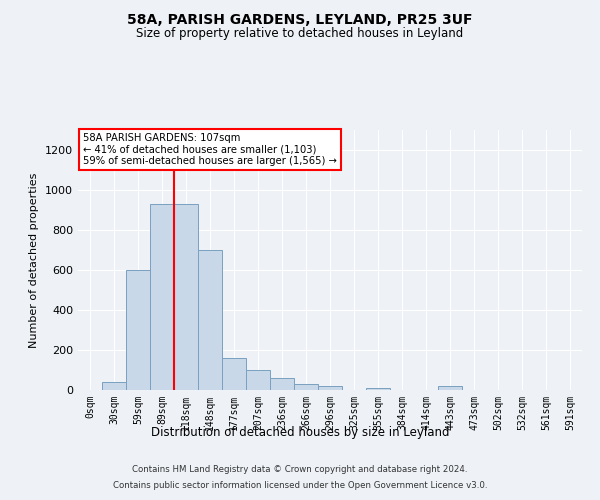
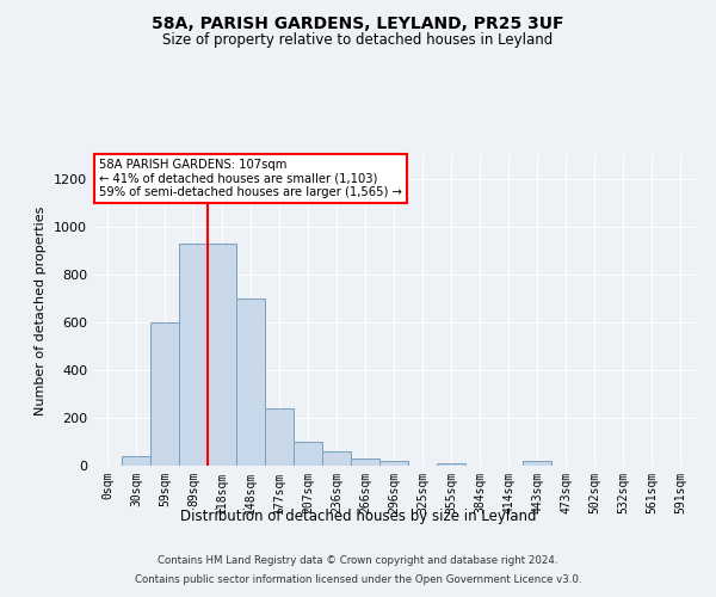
177sqm: 160 -> 240
